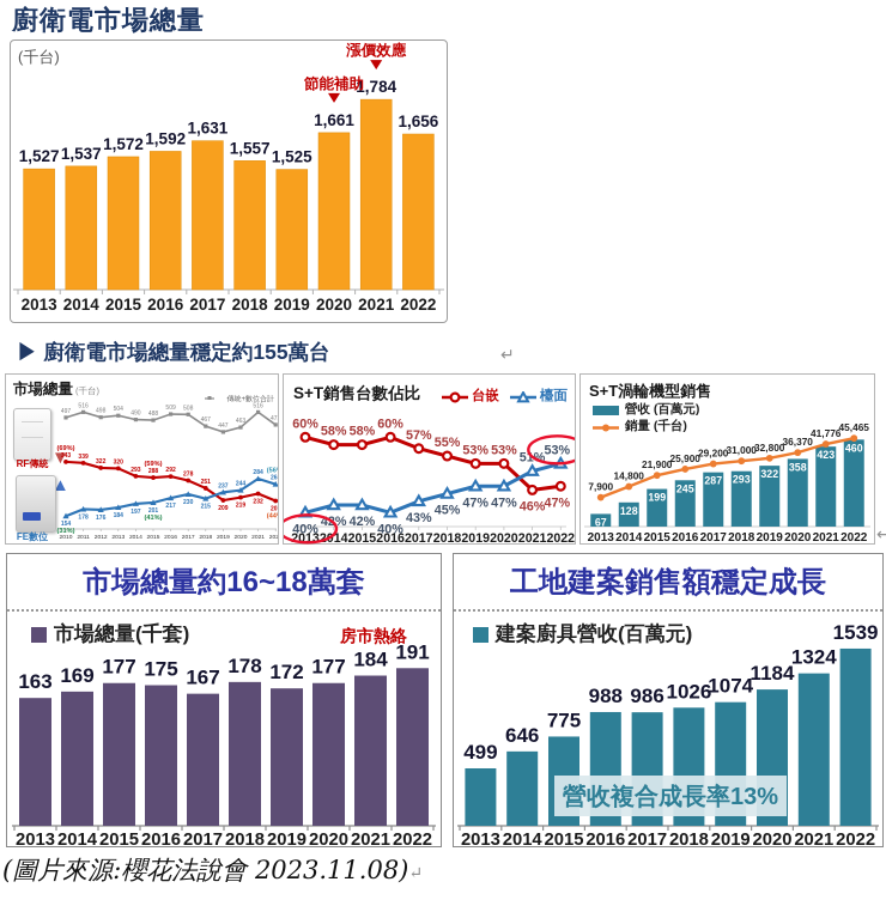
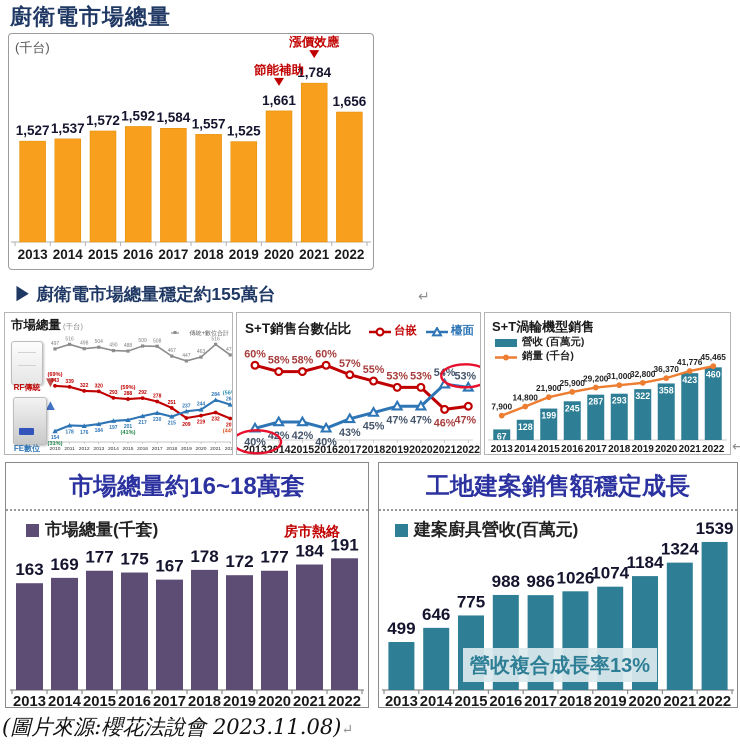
廚衛電市場總量/2017: 1,631 -> 1,584
S+T銷售台數佔比/檯面/2021: 51% -> 54%
